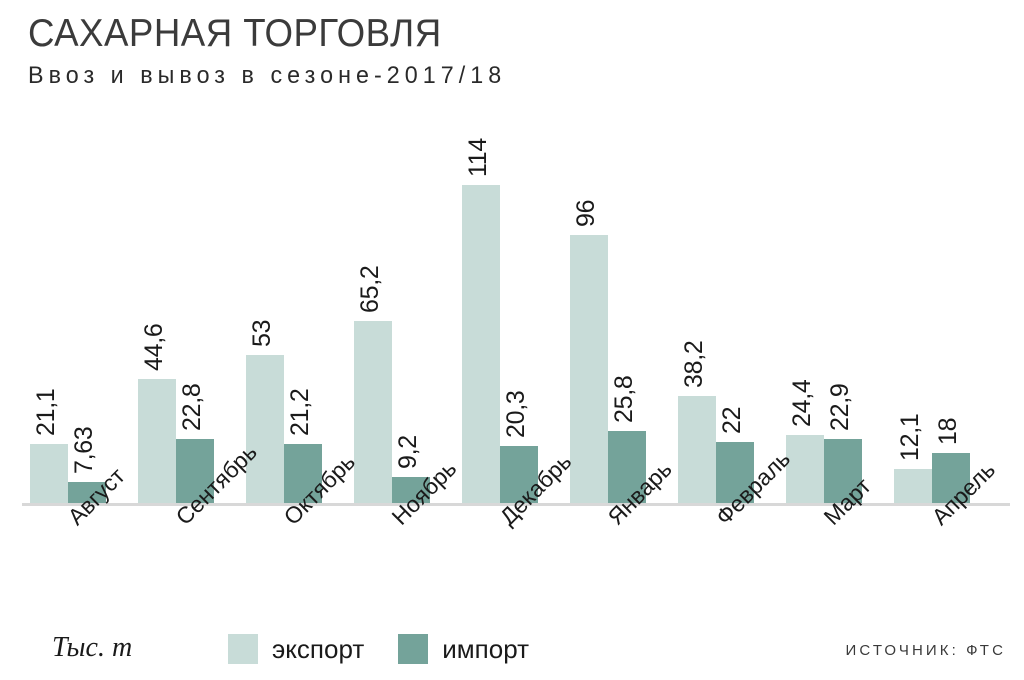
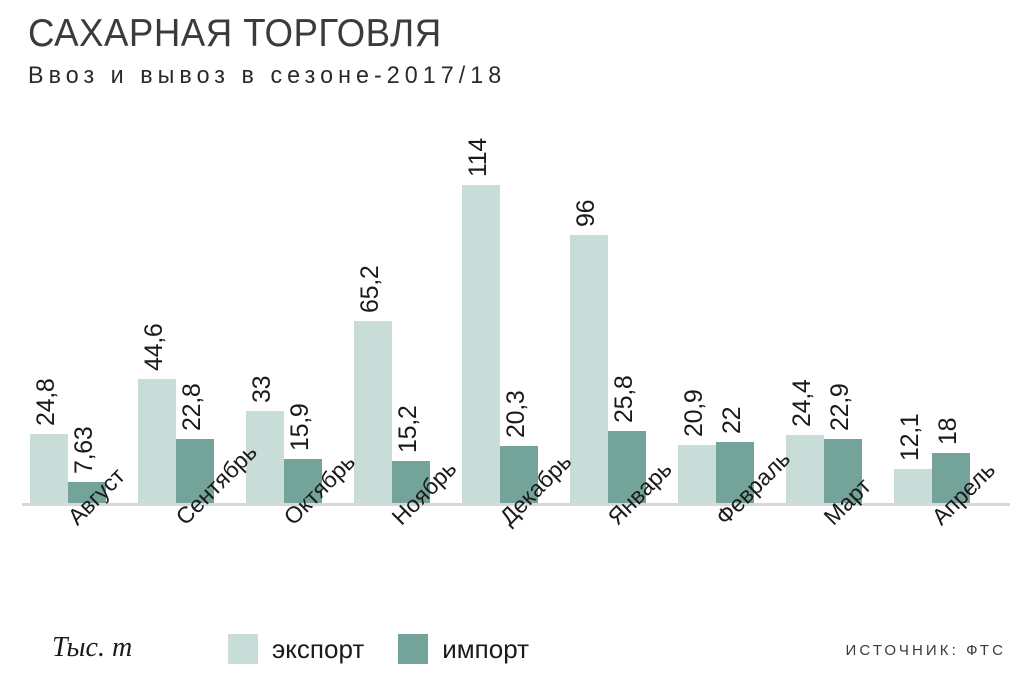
экспорт/Август: 21,1 -> 24,8
экспорт/Октябрь: 53 -> 33
импорт/Октябрь: 21,2 -> 15,9
импорт/Ноябрь: 9,2 -> 15,2
экспорт/Февраль: 38,2 -> 20,9
